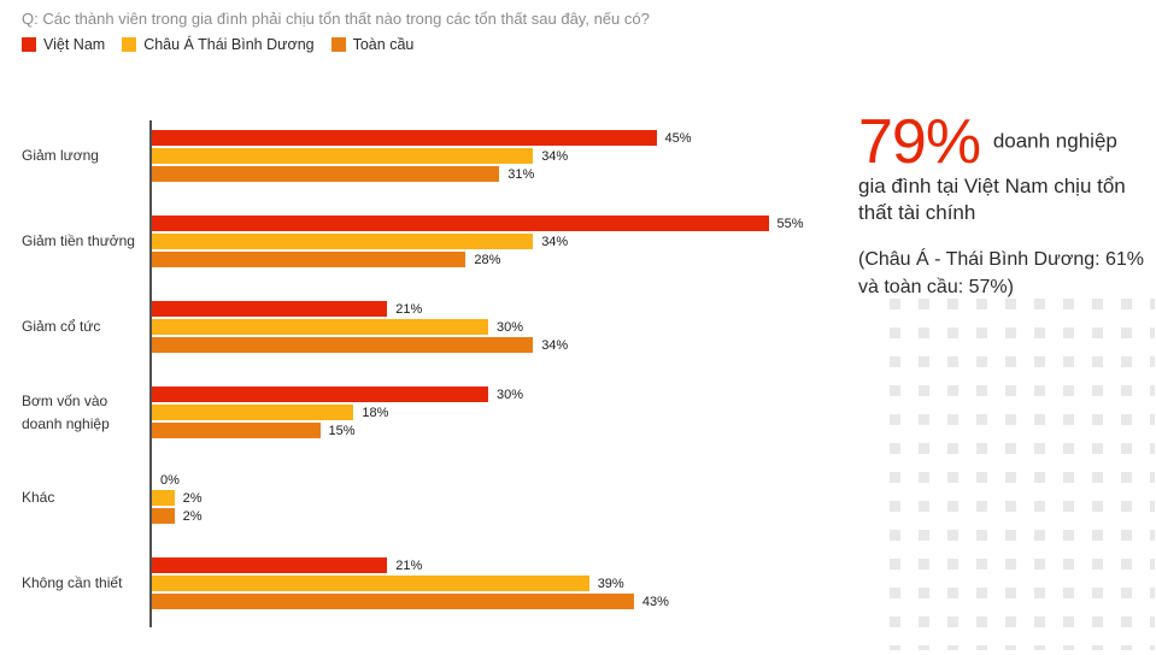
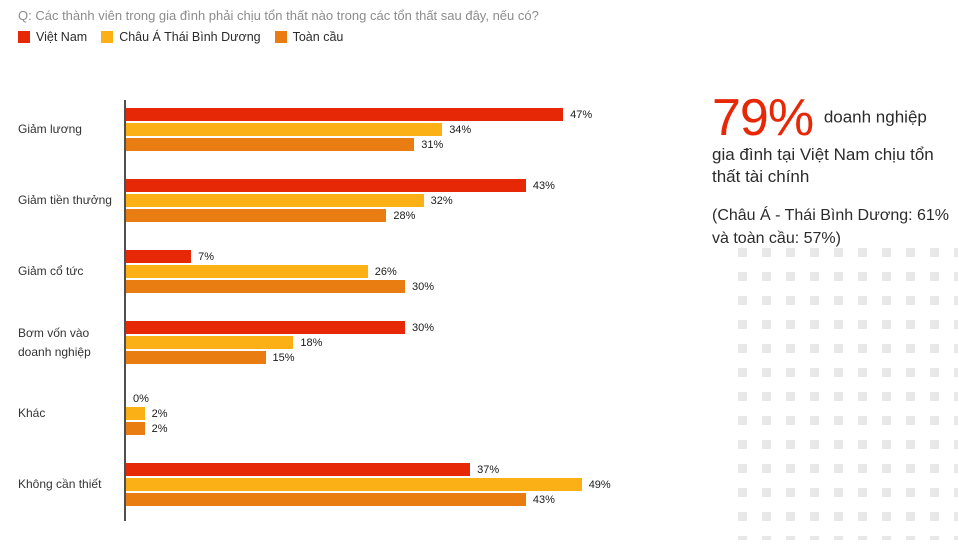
Việt Nam/Giảm lương: 45% -> 47%
Việt Nam/Giảm tiền thưởng: 55% -> 43%
Châu Á Thái Bình Dương/Giảm tiền thưởng: 34% -> 32%
Việt Nam/Giảm cổ tức: 21% -> 7%
Châu Á Thái Bình Dương/Giảm cổ tức: 30% -> 26%
Toàn cầu/Giảm cổ tức: 34% -> 30%
Việt Nam/Không cần thiết: 21% -> 37%
Châu Á Thái Bình Dương/Không cần thiết: 39% -> 49%
